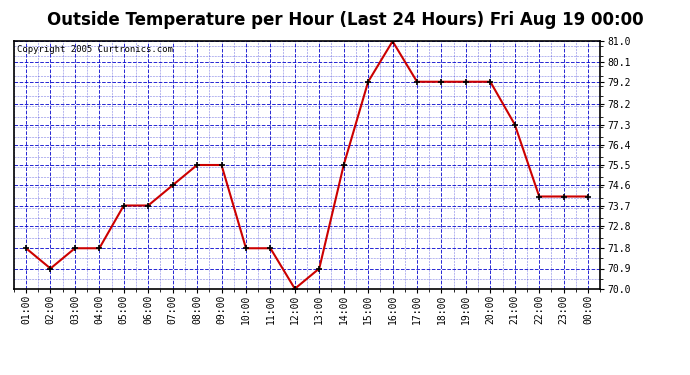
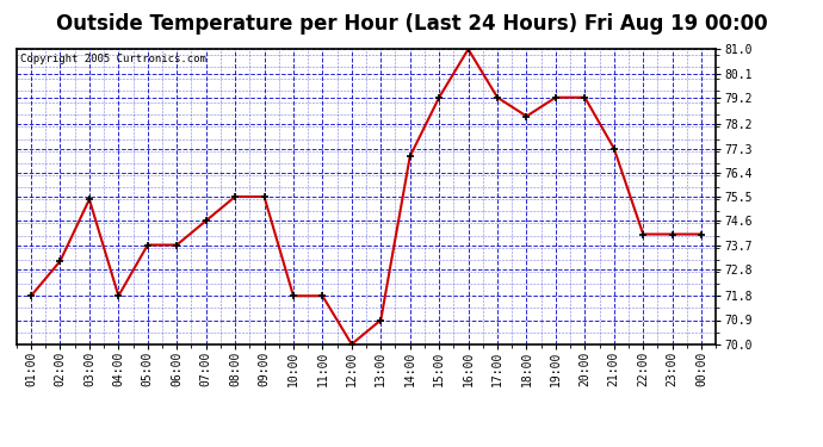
02:00: 70.9 -> 73.1
03:00: 71.8 -> 75.4
14:00: 75.5 -> 77.0
18:00: 79.2 -> 78.5
